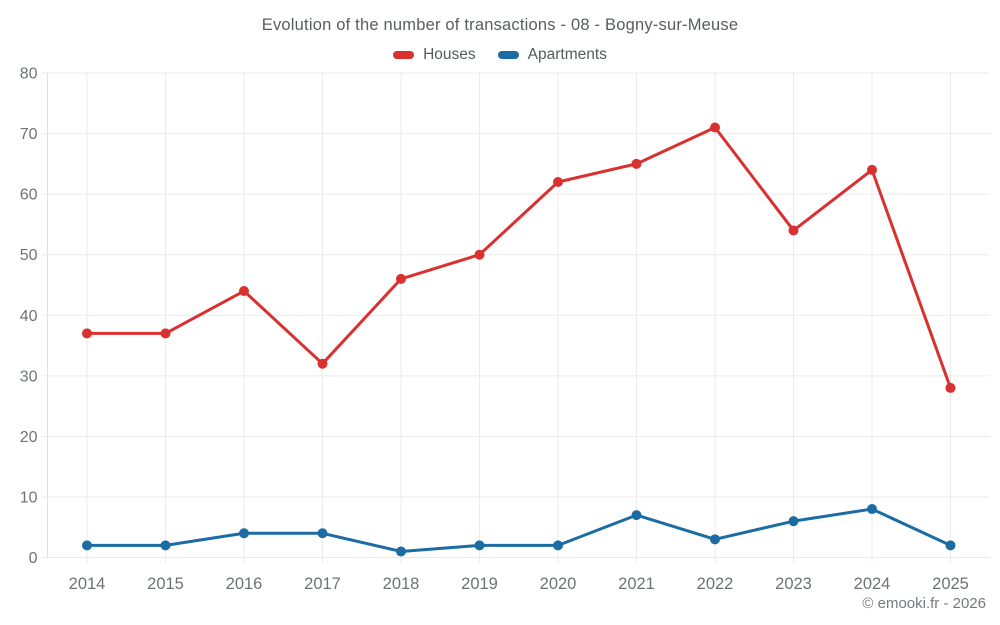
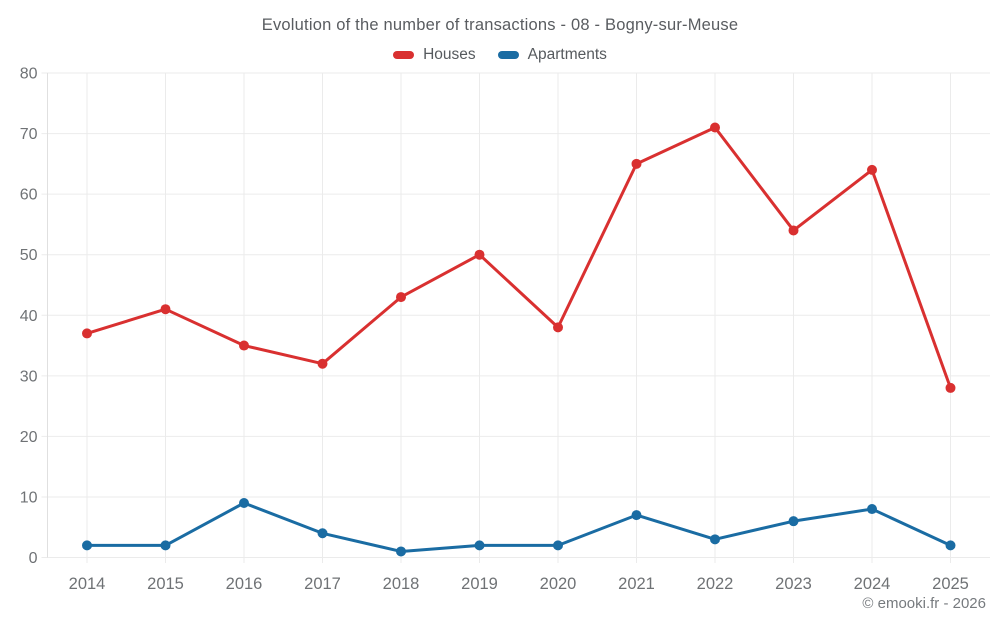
Houses/2015: 37 -> 41
Houses/2016: 44 -> 35
Apartments/2016: 4 -> 9
Houses/2018: 46 -> 43
Houses/2020: 62 -> 38
